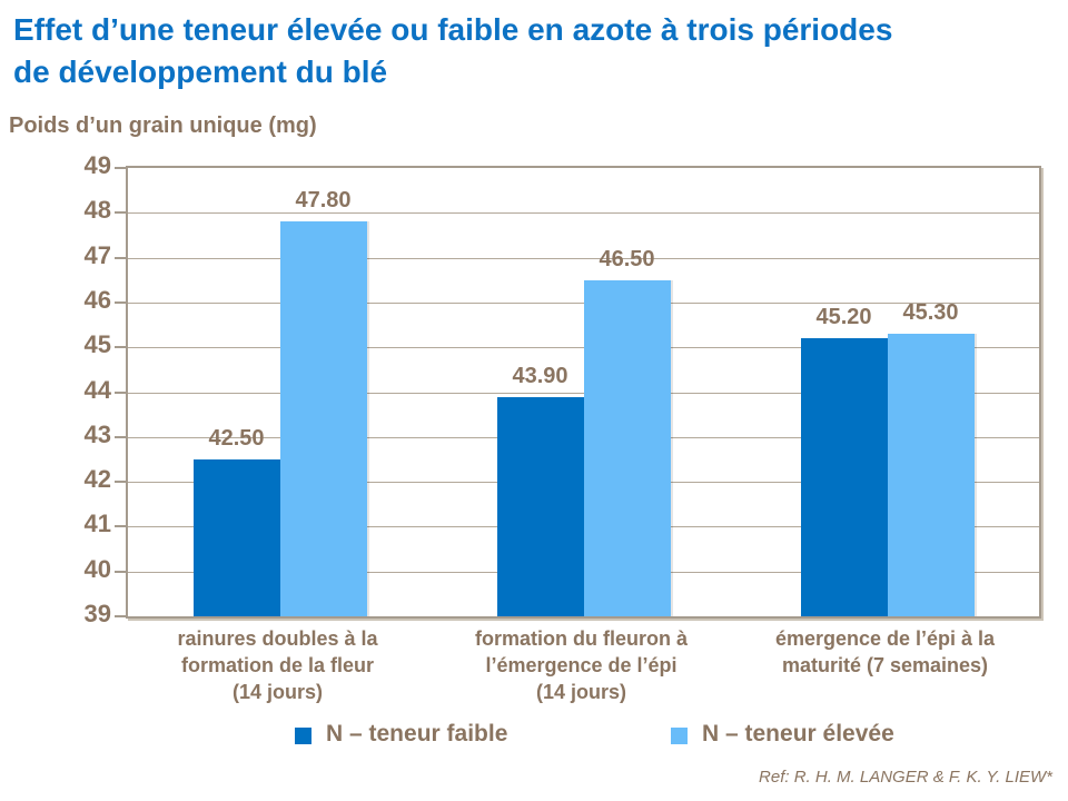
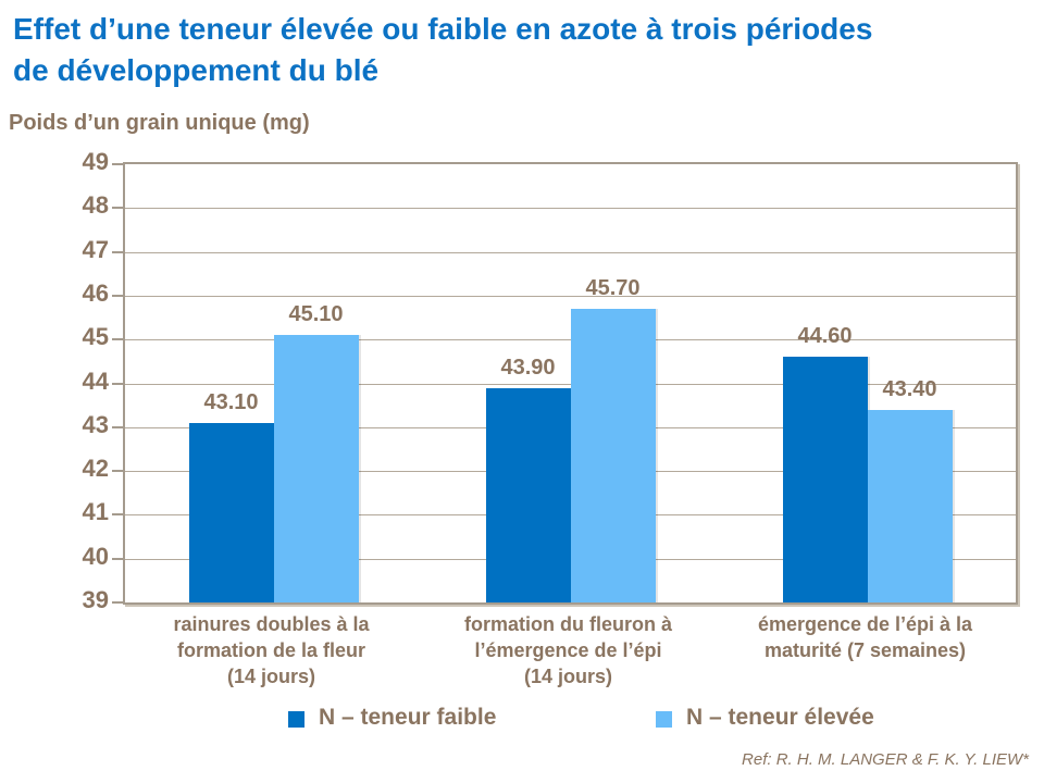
N – teneur faible/rainures doubles à la formation de la fleur (14 jours): 42.50 -> 43.10
N – teneur élevée/rainures doubles à la formation de la fleur (14 jours): 47.80 -> 45.10
N – teneur élevée/formation du fleuron à l’émergence de l’épi (14 jours): 46.50 -> 45.70
N – teneur faible/émergence de l’épi à la maturité (7 semaines): 45.20 -> 44.60
N – teneur élevée/émergence de l’épi à la maturité (7 semaines): 45.30 -> 43.40
